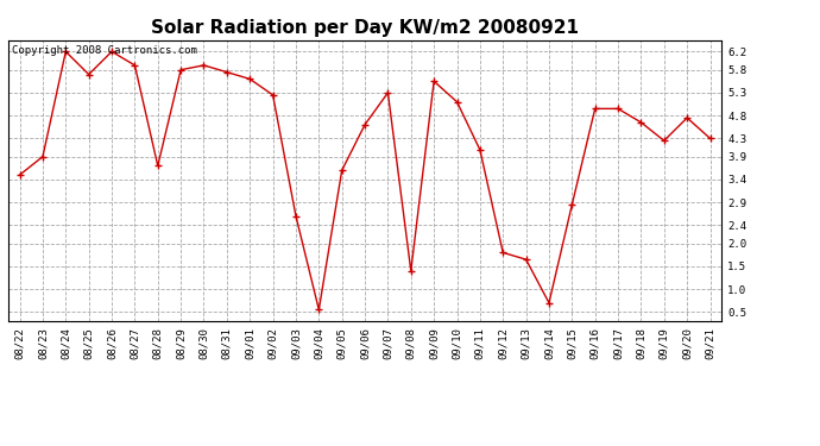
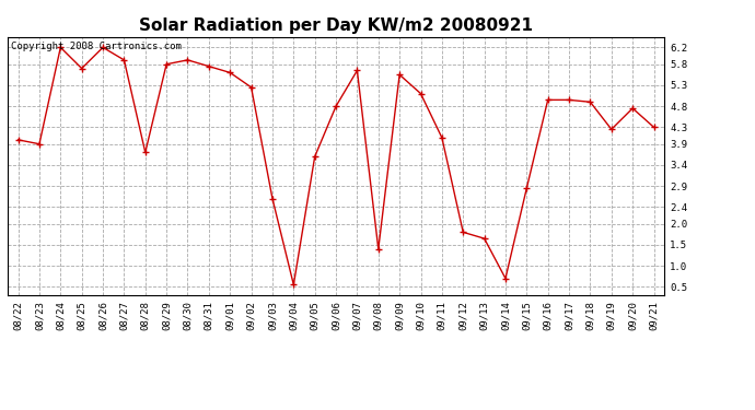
08/22: 3.50 -> 4.00
09/06: 4.60 -> 4.80
09/07: 5.30 -> 5.65
09/18: 4.65 -> 4.90
